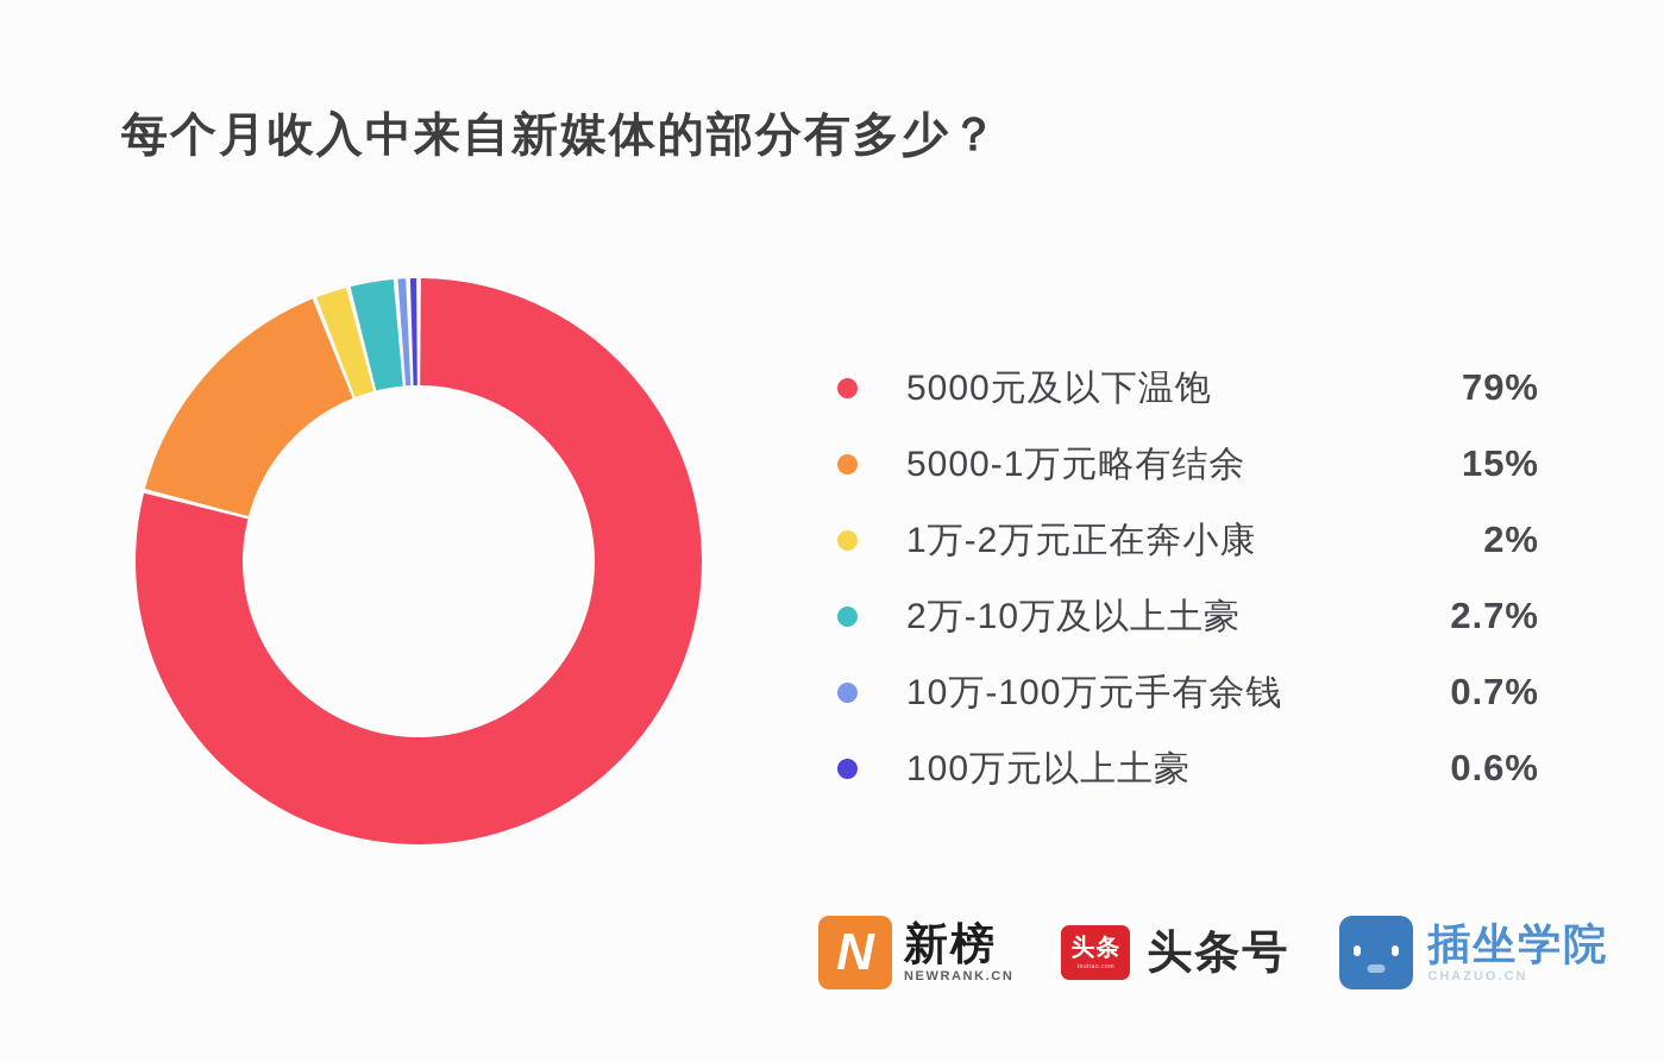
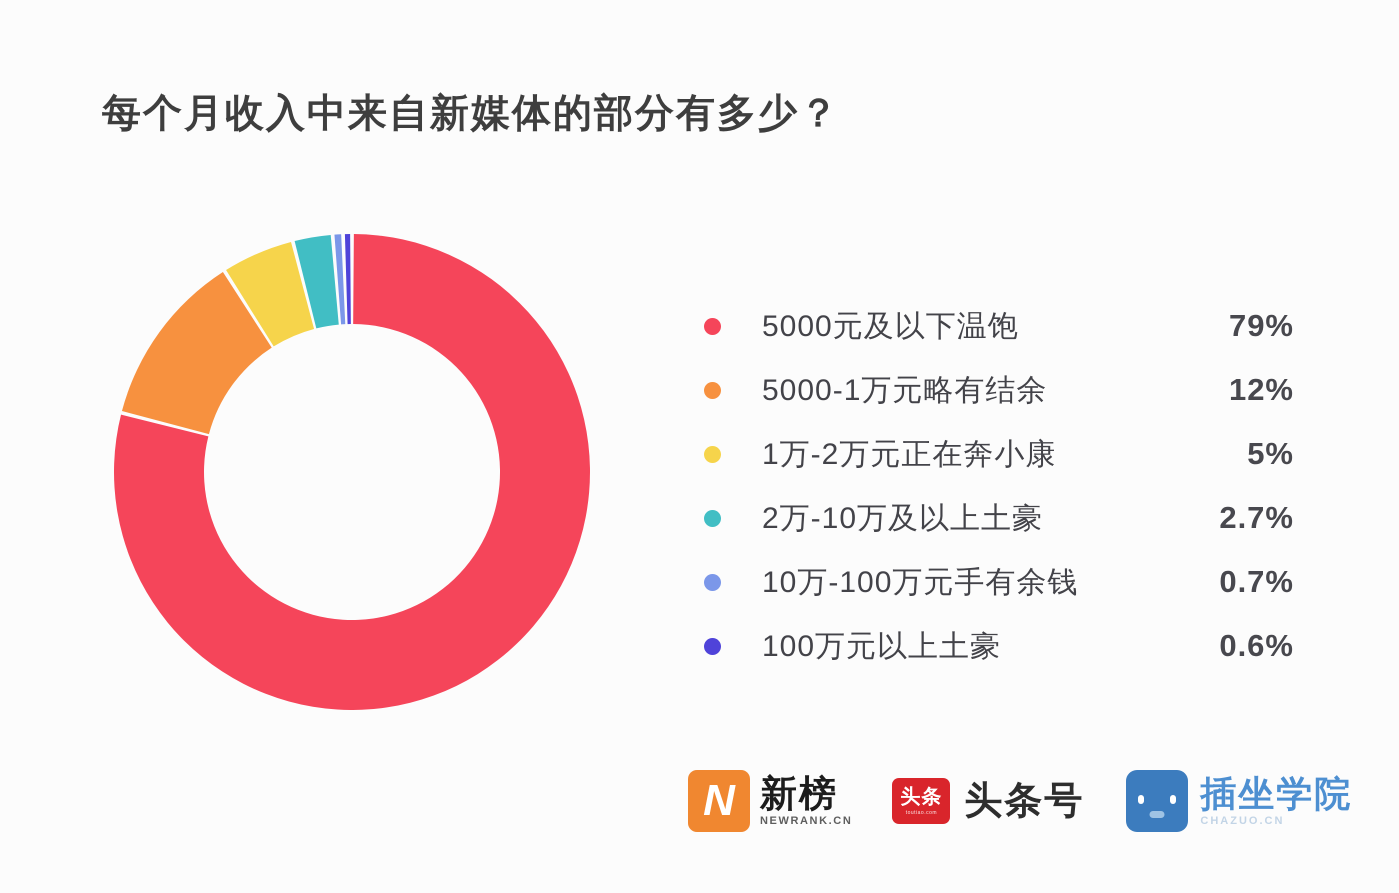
5000-1万元略有结余: 15% -> 12%
1万-2万元正在奔小康: 2% -> 5%
